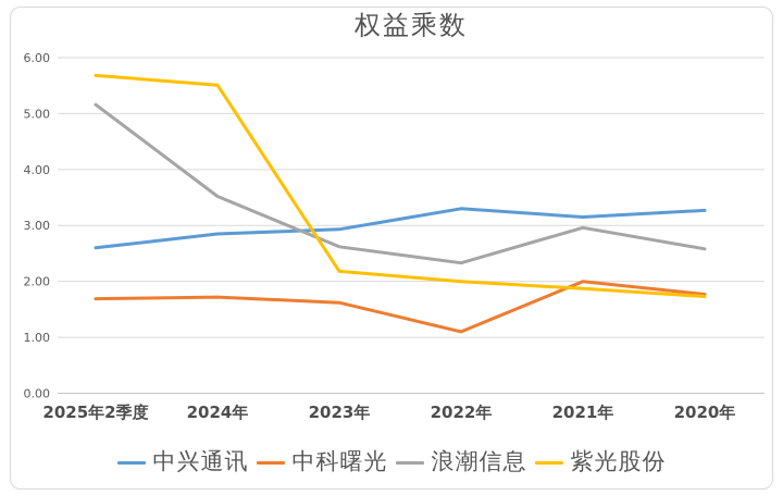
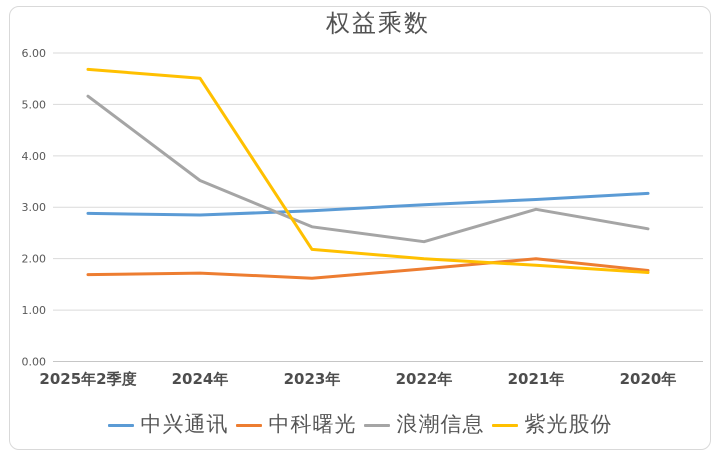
中兴通讯/2025年2季度: 2.6 -> 2.9
中兴通讯/2022年: 3.3 -> 3.0
中科曙光/2022年: 1.1 -> 1.8
